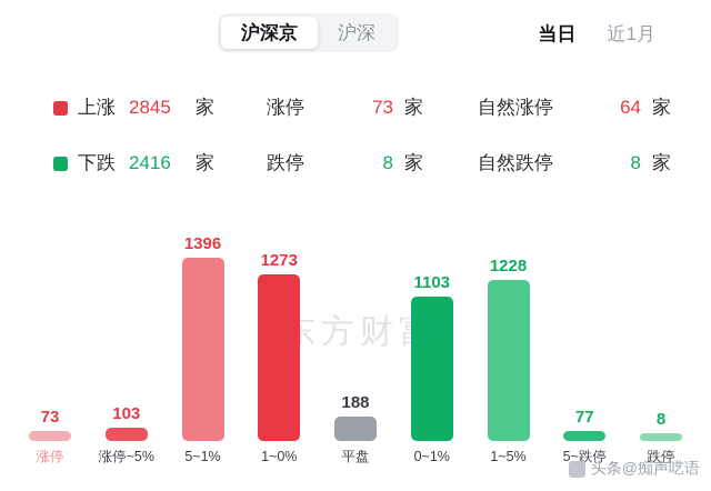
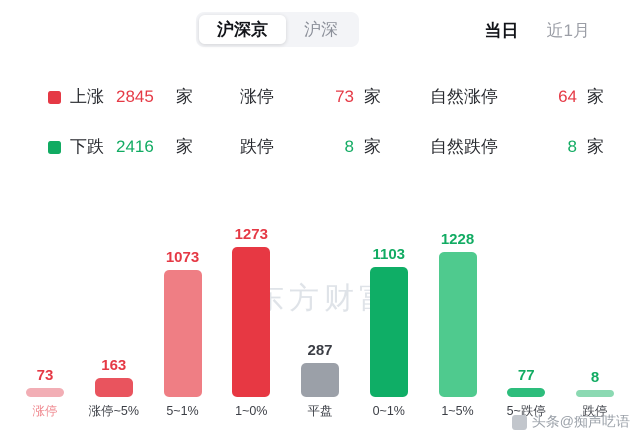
涨停~5%: 103 -> 163
5~1%: 1396 -> 1073
平盘: 188 -> 287
